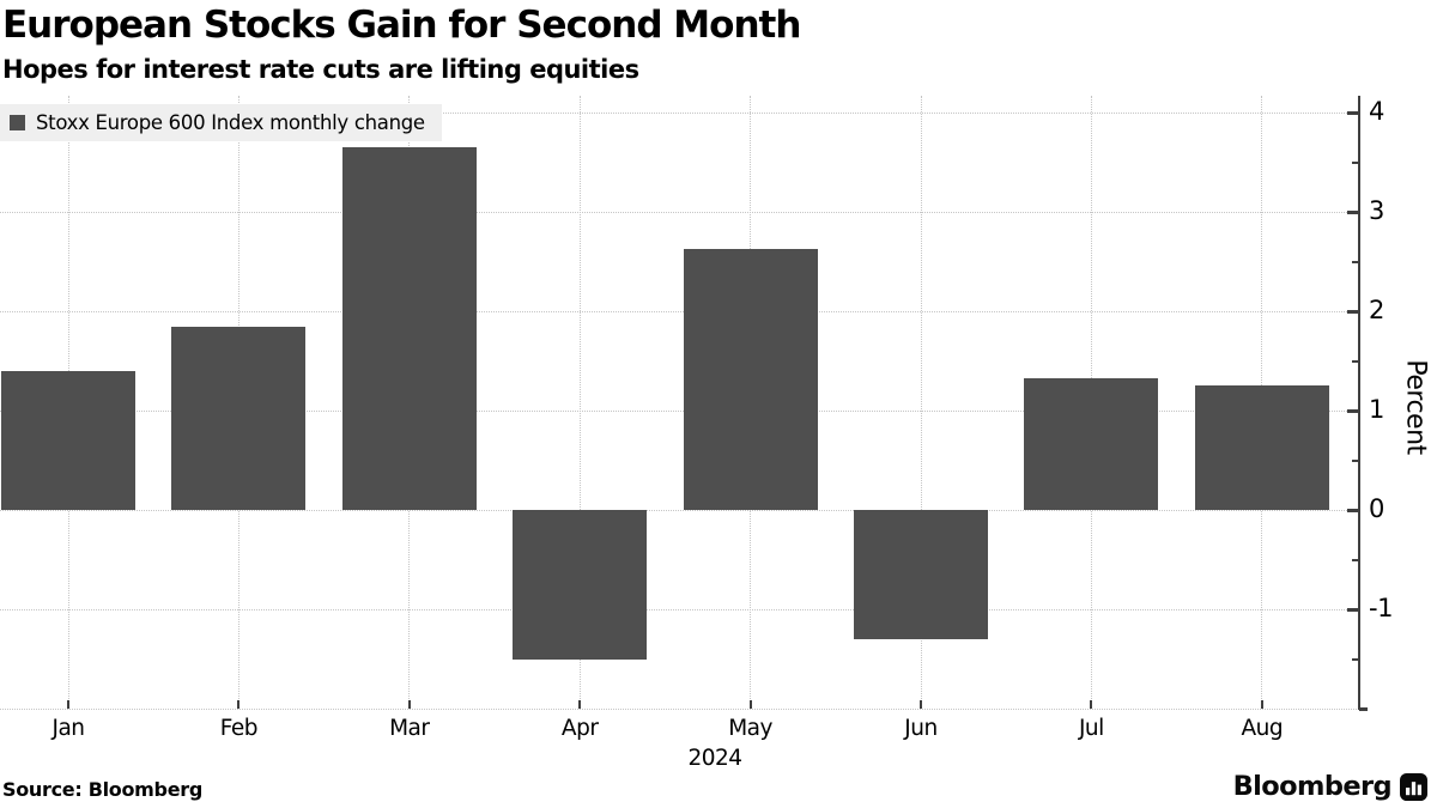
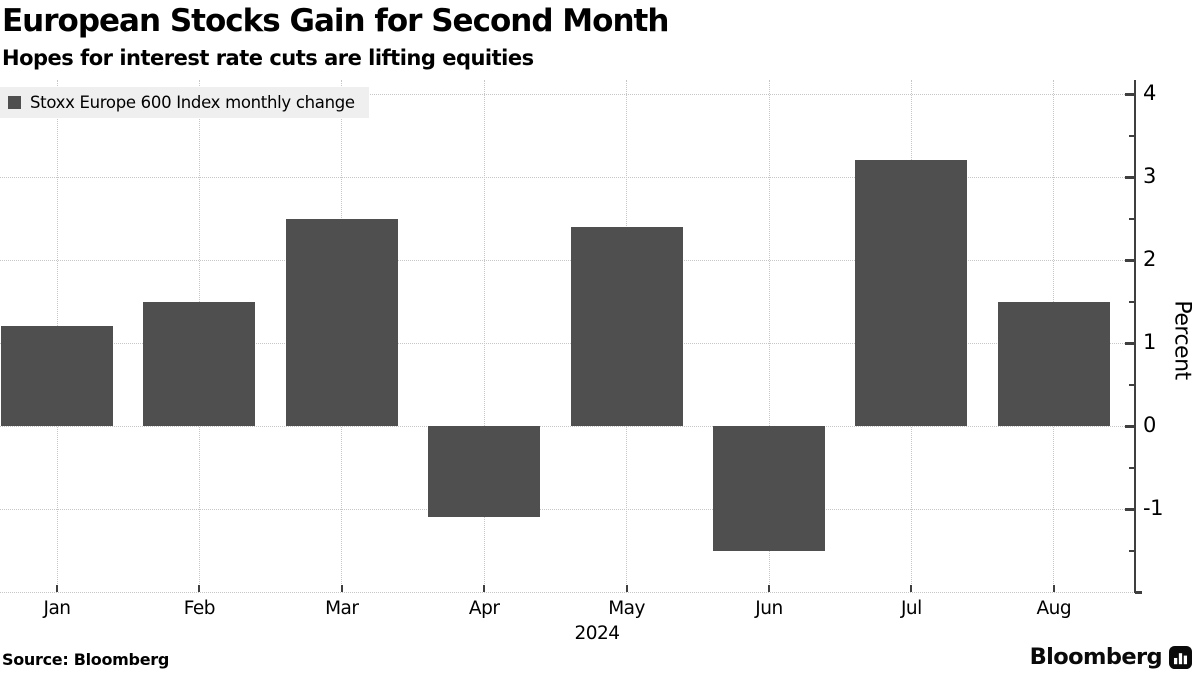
Jan: 1.4 -> 1.2
Feb: 1.9 -> 1.5
Mar: 3.6 -> 2.5
Apr: -1.5 -> -1.1
May: 2.6 -> 2.4
Jun: -1.3 -> -1.5
Jul: 1.3 -> 3.2
Aug: 1.2 -> 1.5
